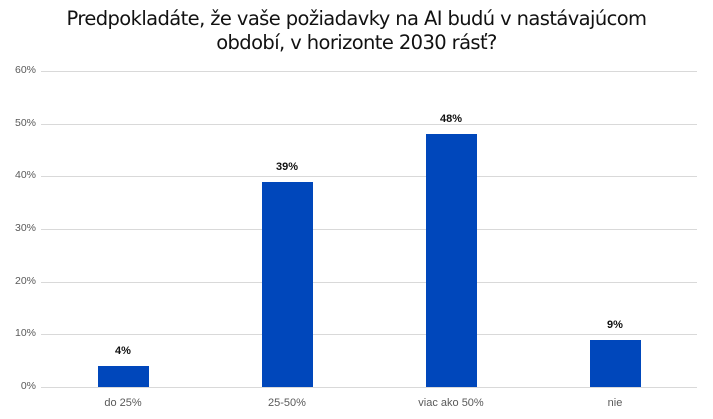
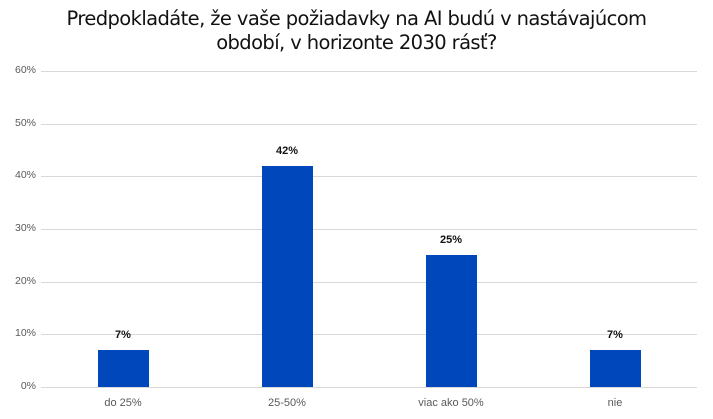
do 25%: 4% -> 7%
25-50%: 39% -> 42%
viac ako 50%: 48% -> 25%
nie: 9% -> 7%
